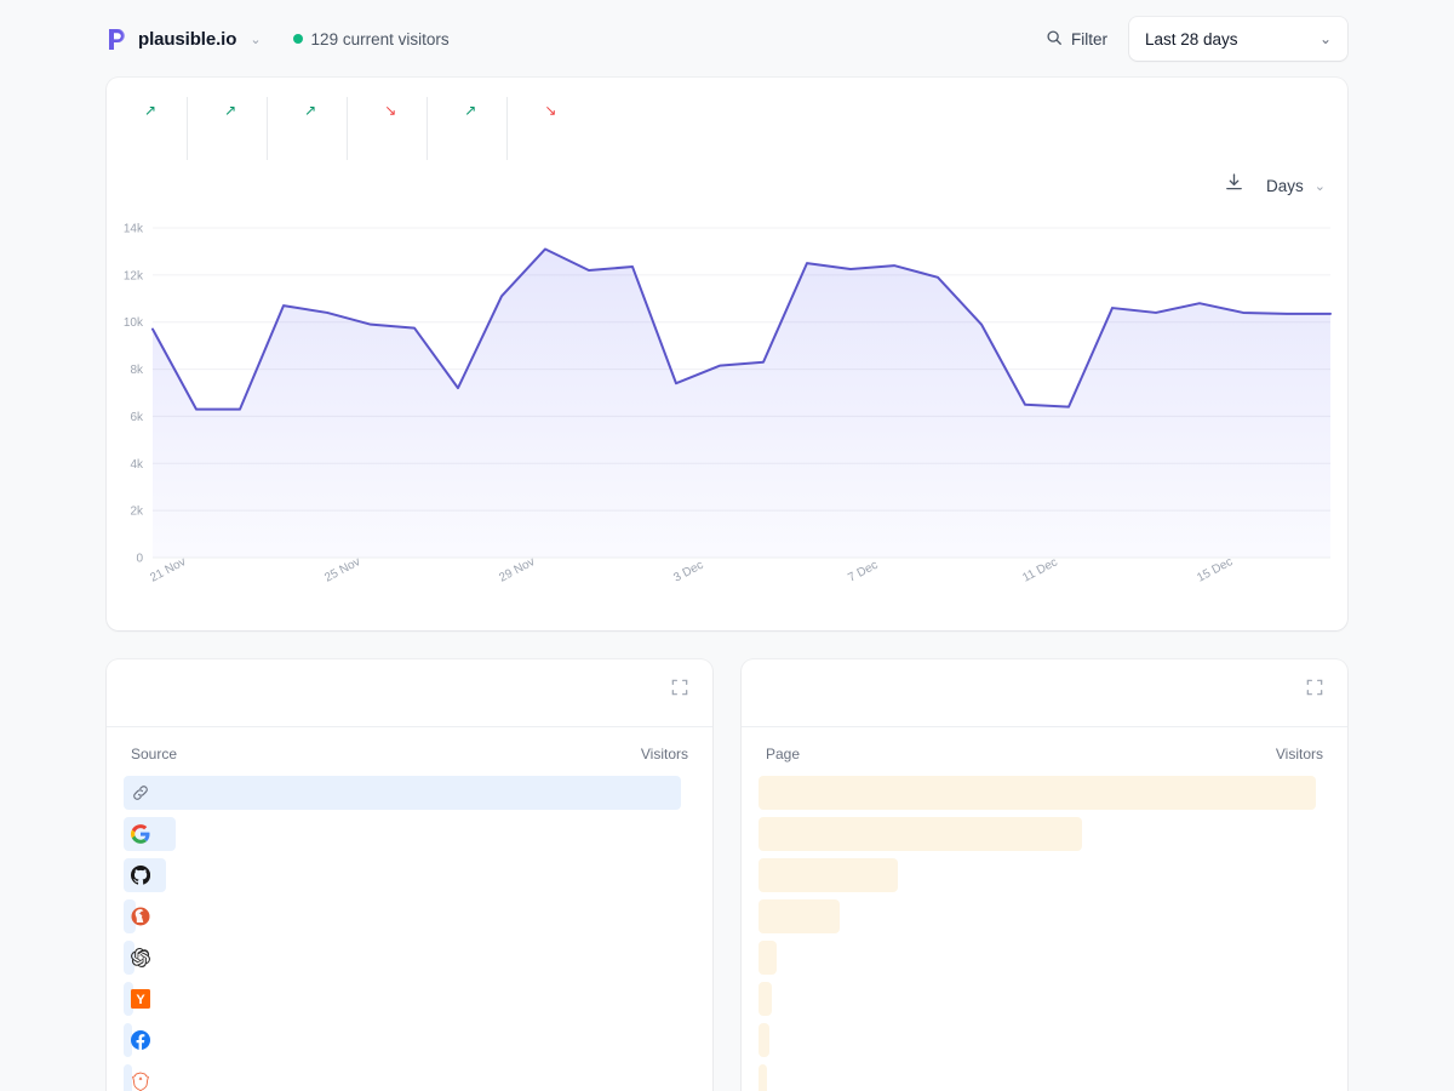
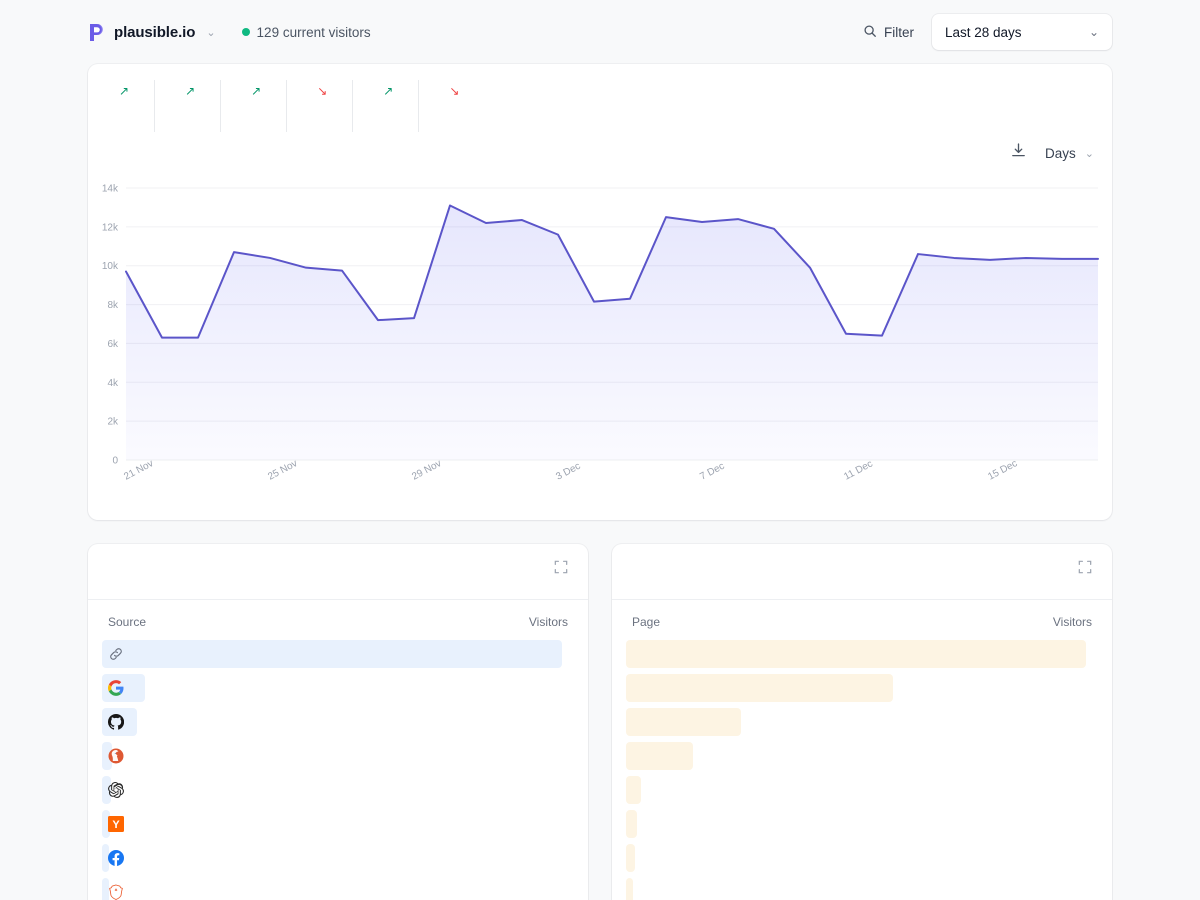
29 Nov: 11.1k -> 7.3k
3 Dec: 7.4k -> 11.6k
15 Dec: 10.8k -> 10.3k
